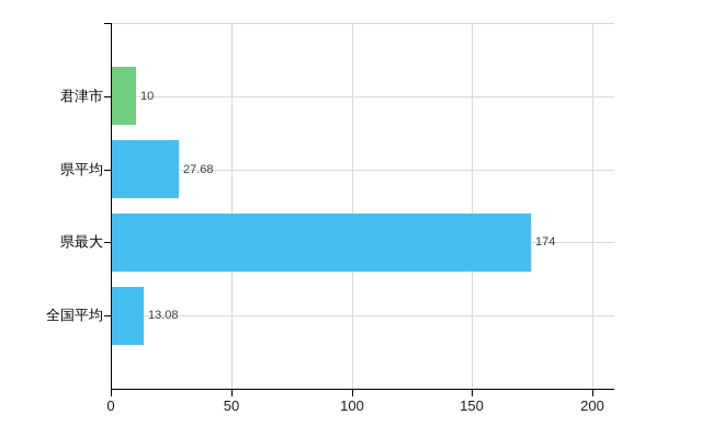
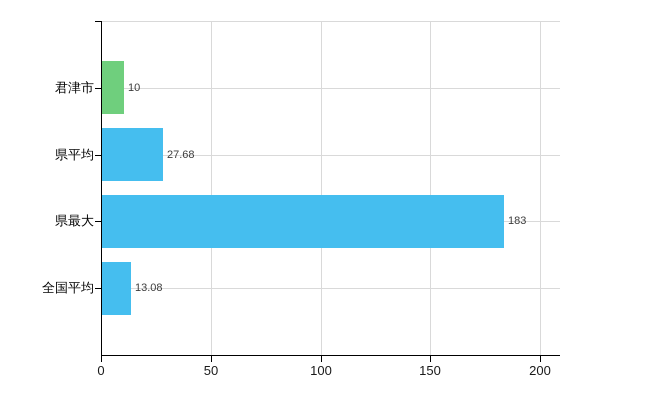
県最大: 174 -> 183
